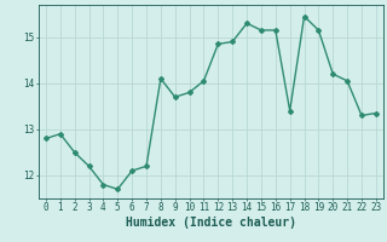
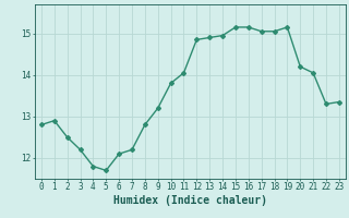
8: 14.10 -> 12.80
9: 13.70 -> 13.20
14: 15.30 -> 14.95
17: 13.40 -> 15.05
18: 15.45 -> 15.05
